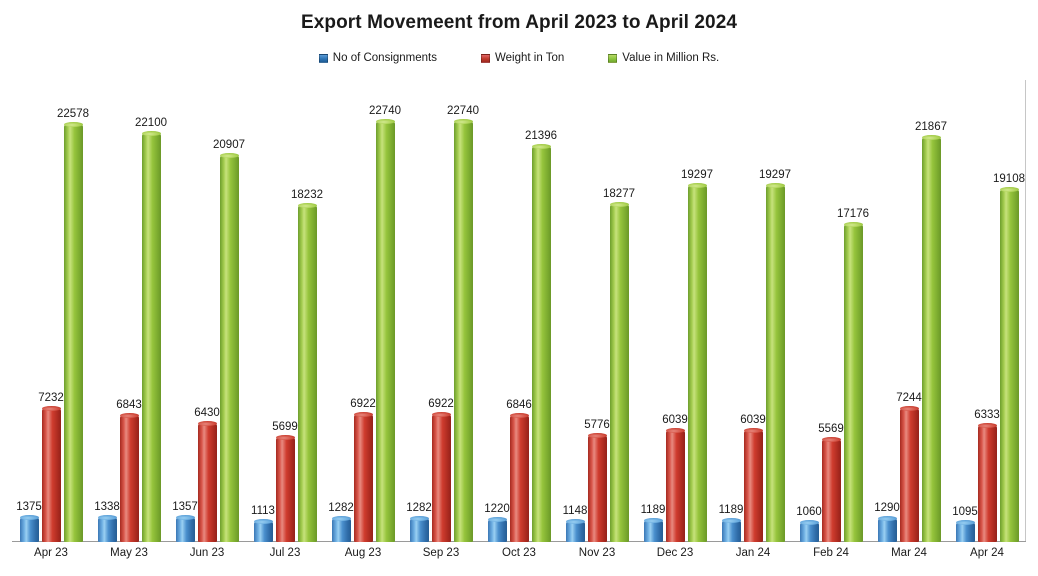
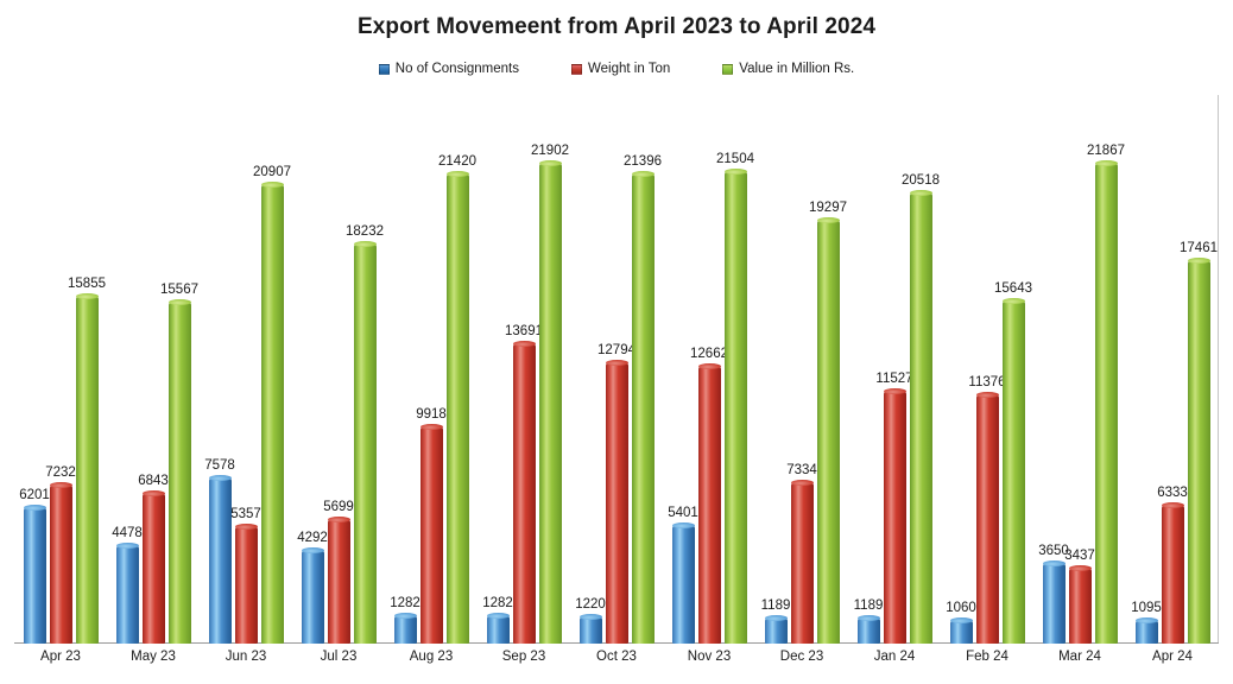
No of Consignments/Apr 23: 1375 -> 6201
Value in Million Rs./Apr 23: 22578 -> 15855
No of Consignments/May 23: 1338 -> 4478
Value in Million Rs./May 23: 22100 -> 15567
No of Consignments/Jun 23: 1357 -> 7578
Weight in Ton/Jun 23: 6430 -> 5357
No of Consignments/Jul 23: 1113 -> 4292
Weight in Ton/Aug 23: 6922 -> 9918
Value in Million Rs./Aug 23: 22740 -> 21420
Weight in Ton/Sep 23: 6922 -> 13691
Value in Million Rs./Sep 23: 22740 -> 21902
Weight in Ton/Oct 23: 6846 -> 12794
No of Consignments/Nov 23: 1148 -> 5401
Weight in Ton/Nov 23: 5776 -> 12662
Value in Million Rs./Nov 23: 18277 -> 21504
Weight in Ton/Dec 23: 6039 -> 7334
Weight in Ton/Jan 24: 6039 -> 11527
Value in Million Rs./Jan 24: 19297 -> 20518
Weight in Ton/Feb 24: 5569 -> 11376
Value in Million Rs./Feb 24: 17176 -> 15643
No of Consignments/Mar 24: 1290 -> 3650
Weight in Ton/Mar 24: 7244 -> 3437
Value in Million Rs./Apr 24: 19108 -> 17461
